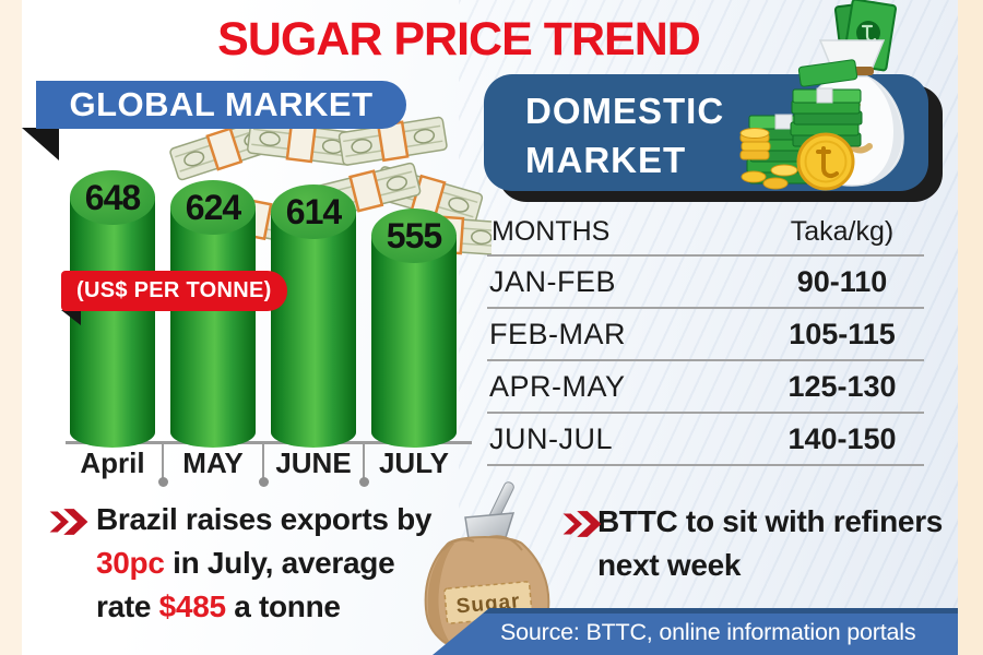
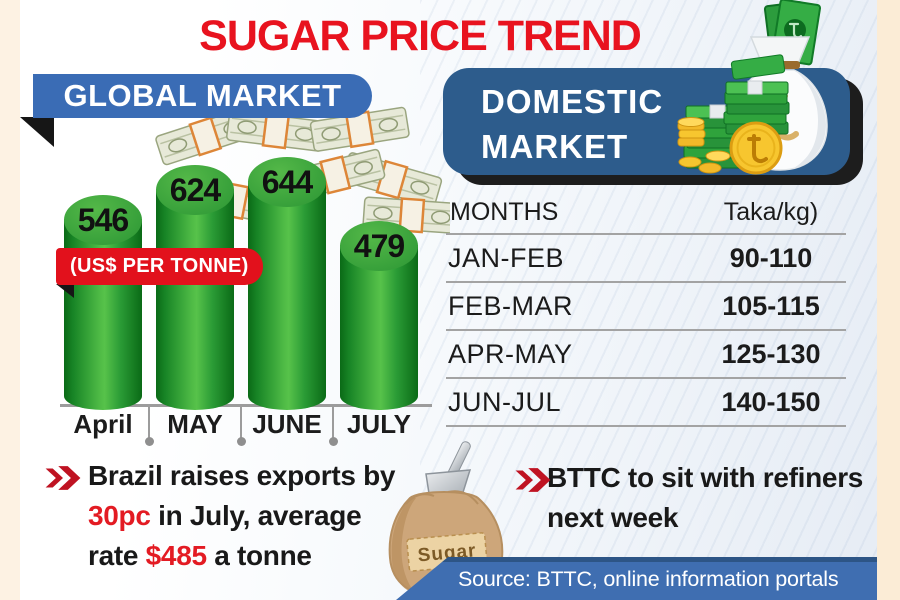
GLOBAL MARKET/April: 648 -> 546
GLOBAL MARKET/JUNE: 614 -> 644
GLOBAL MARKET/JULY: 555 -> 479
